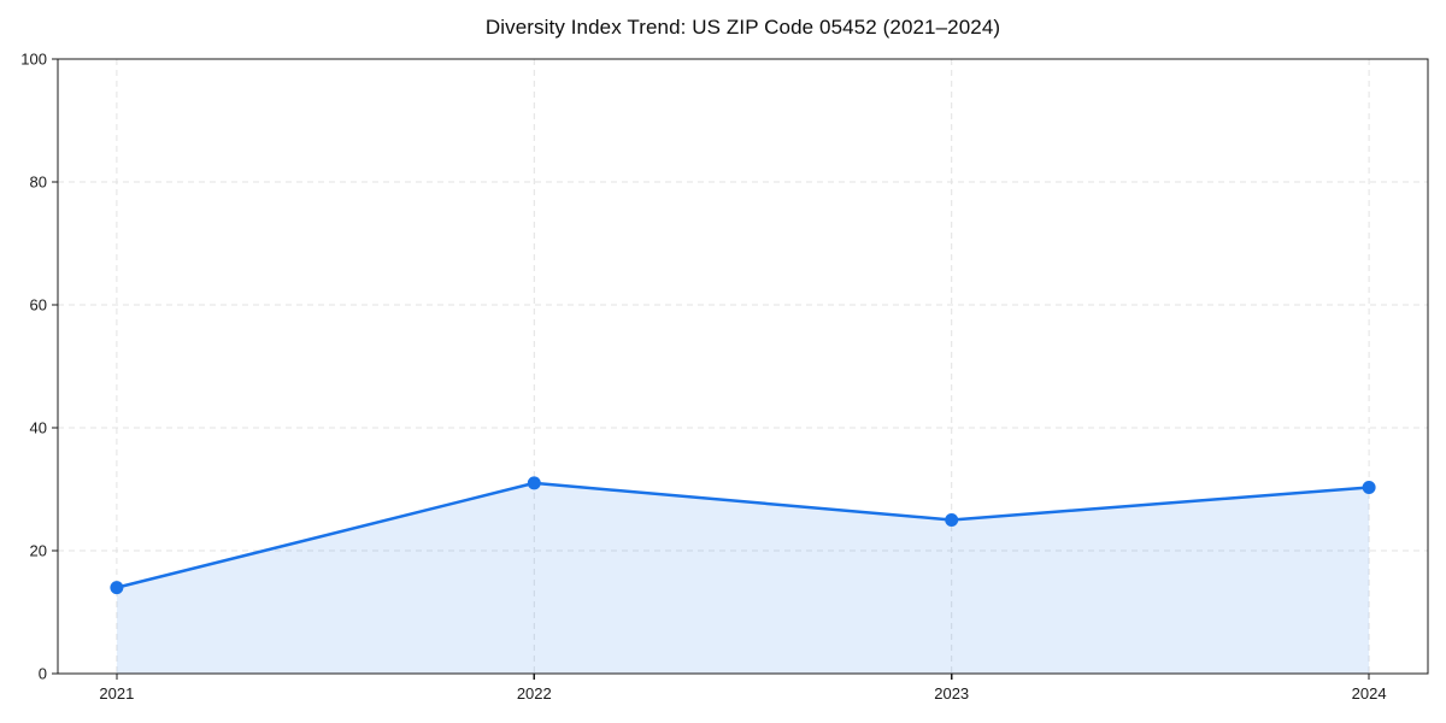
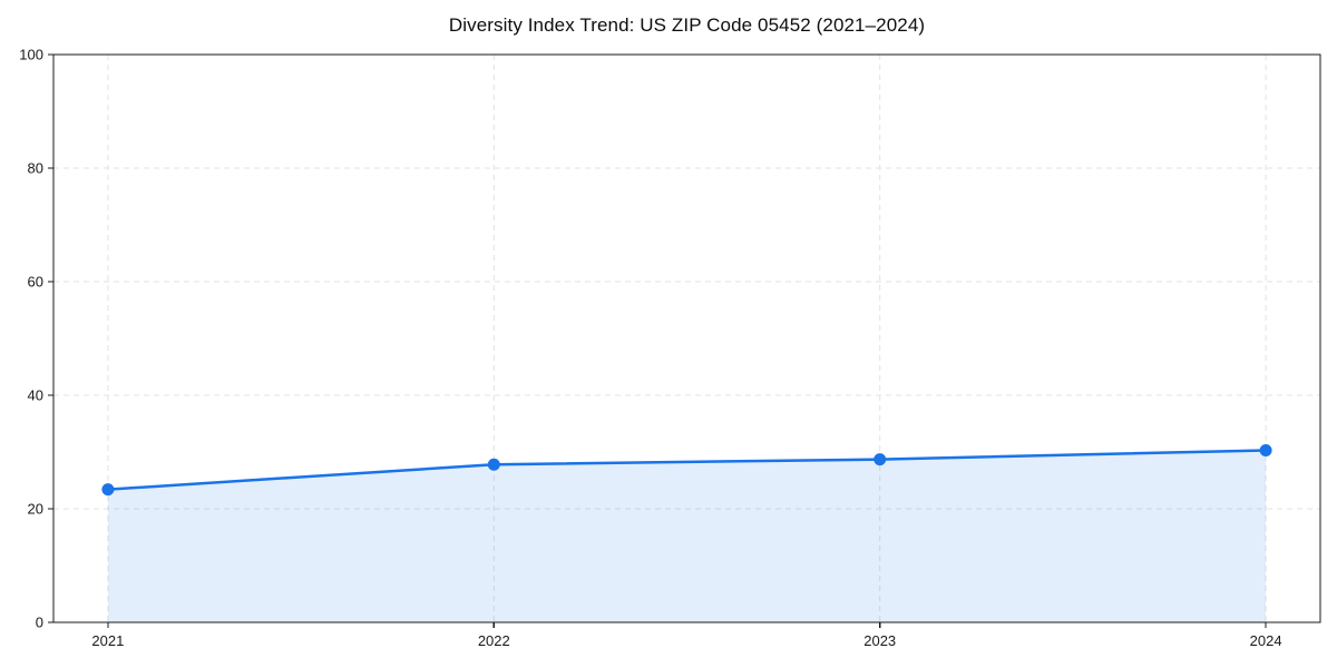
2021: 14 -> 23
2022: 31 -> 28
2023: 25 -> 29
